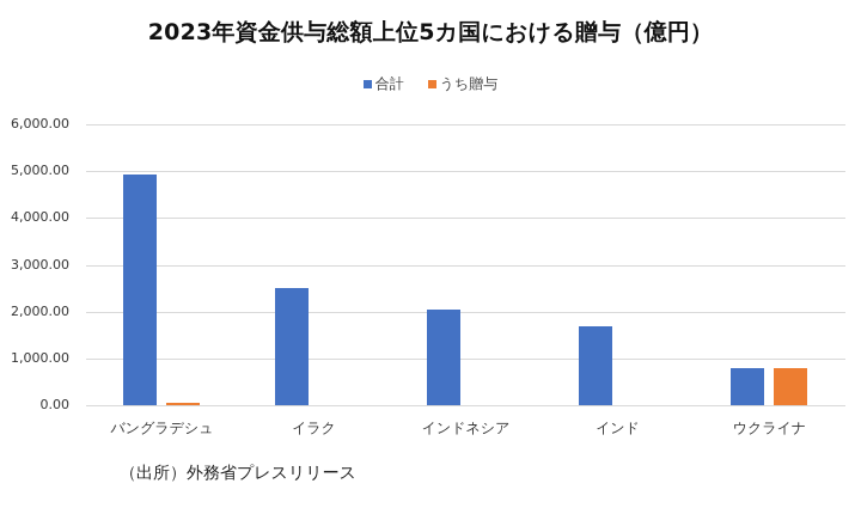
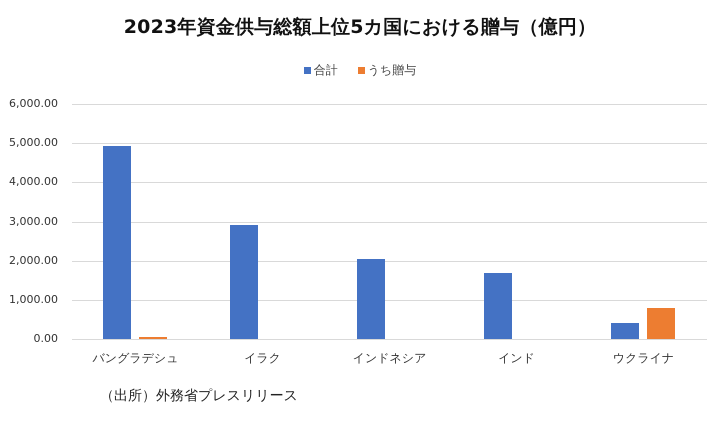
合計/イラク: 2500 -> 2900
合計/ウクライナ: 800 -> 400
